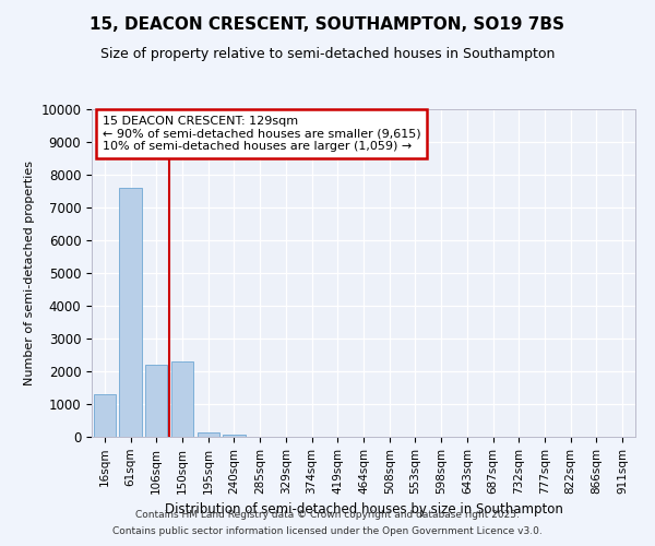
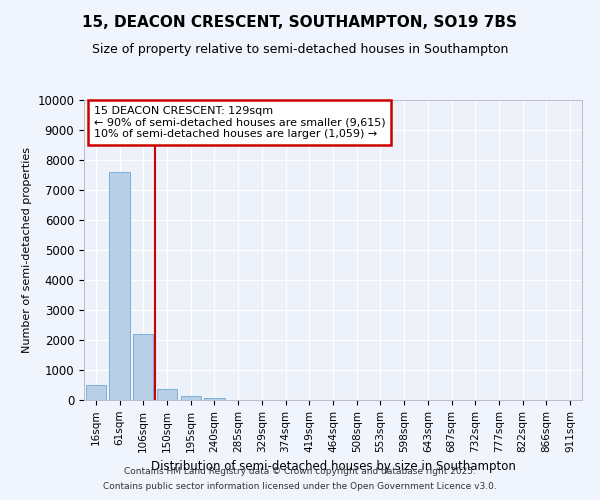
16sqm: 1300 -> 490
150sqm: 2300 -> 370
